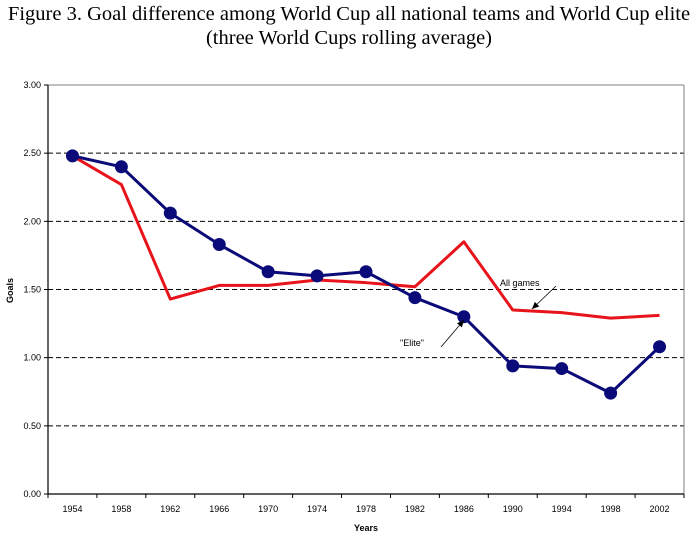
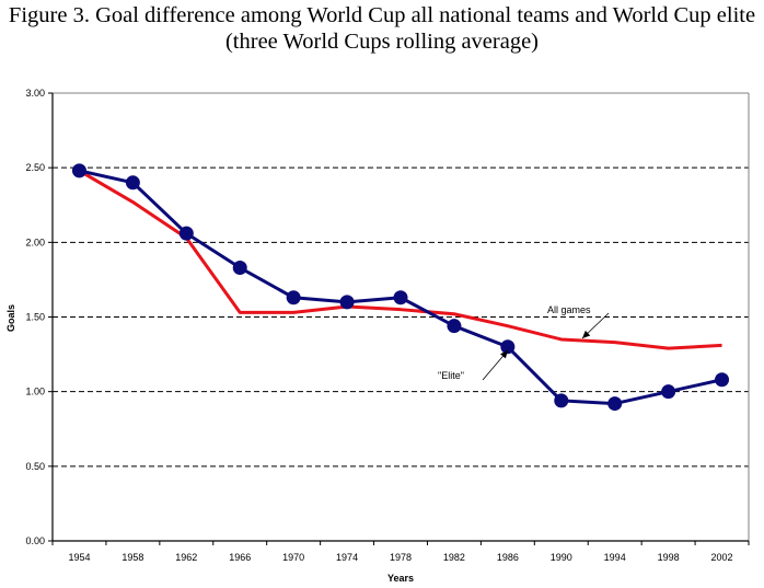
All games/1962: 1.43 -> 2.03
All games/1986: 1.85 -> 1.44
"Elite"/1998: 0.74 -> 1.00
